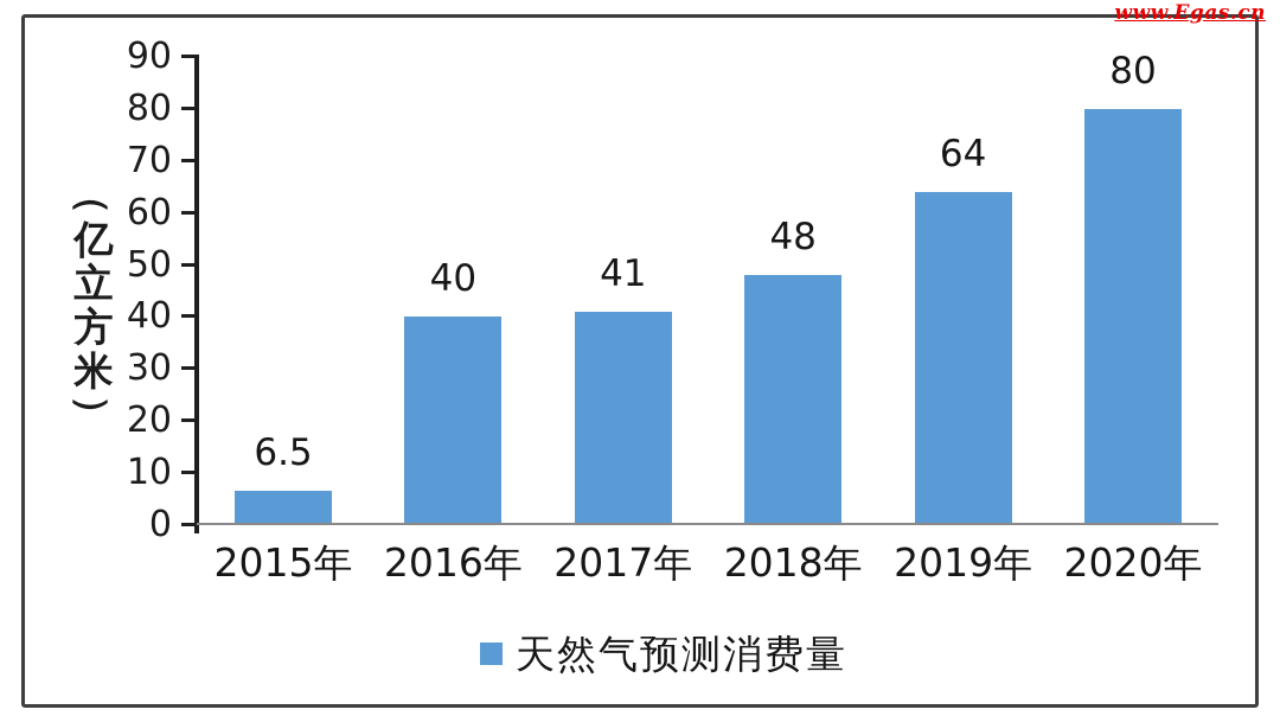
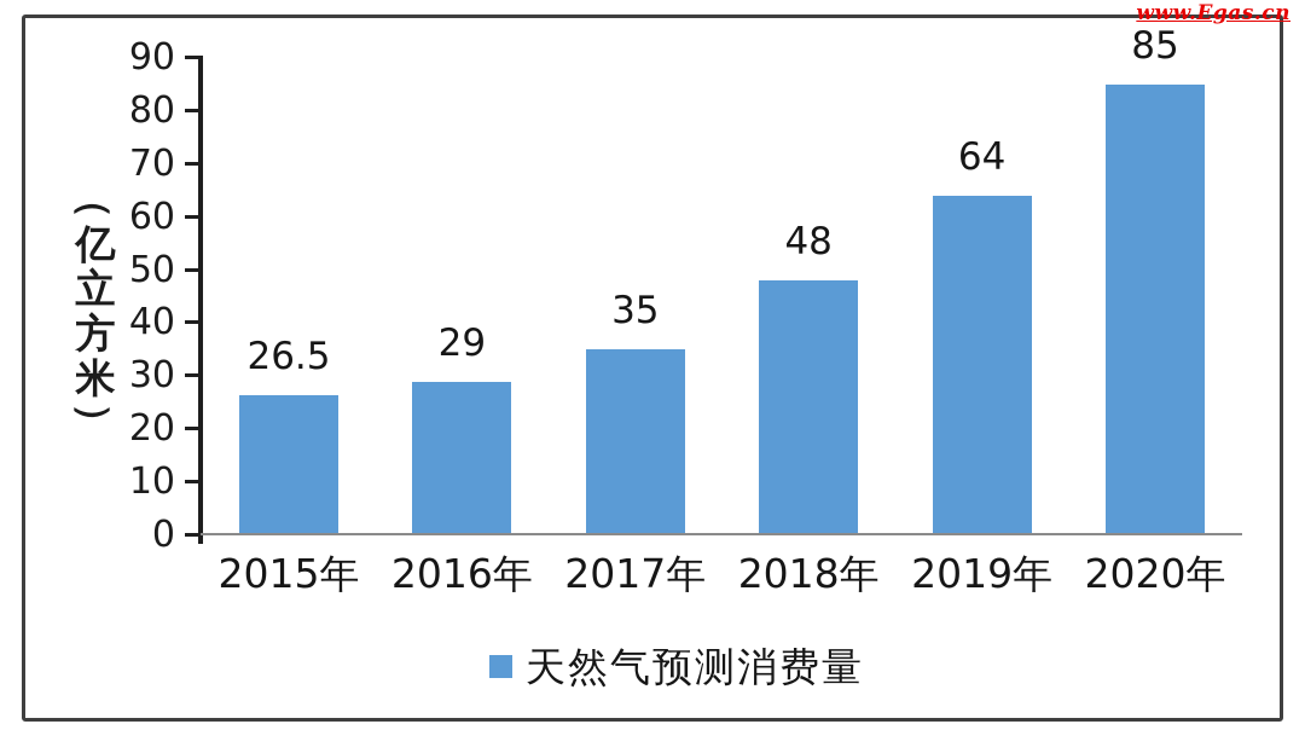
2015年: 6.5 -> 26.5
2016年: 40 -> 29
2017年: 41 -> 35
2020年: 80 -> 85
